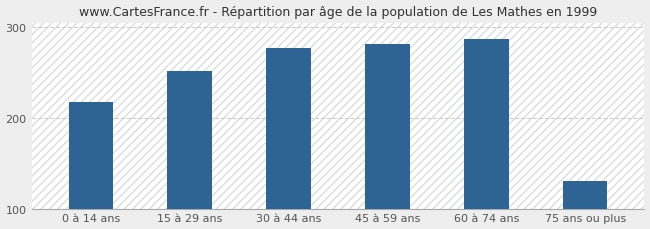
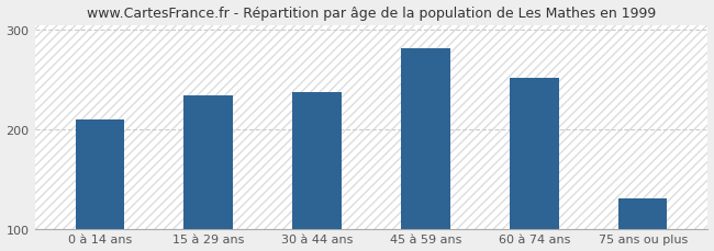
0 à 14 ans: 218 -> 210
15 à 29 ans: 252 -> 234
30 à 44 ans: 277 -> 238
60 à 74 ans: 287 -> 252
